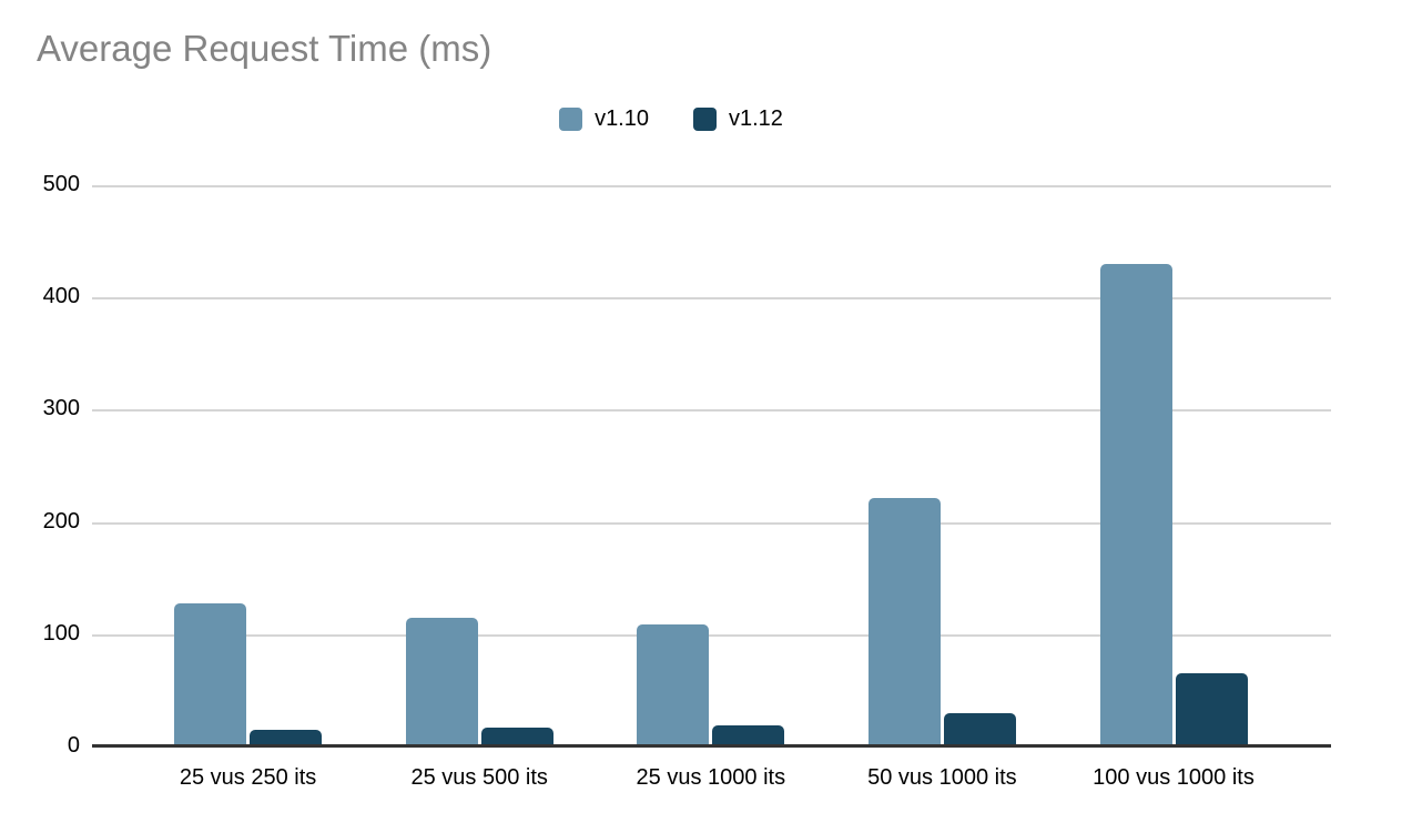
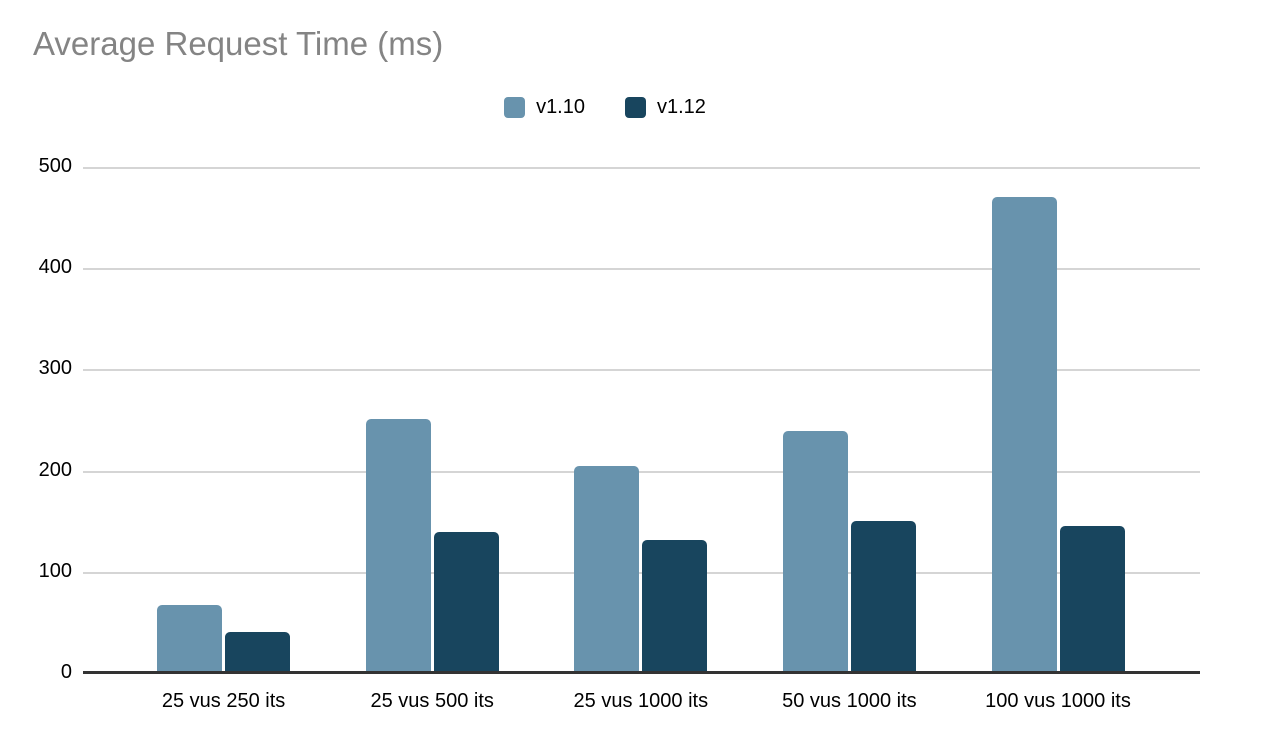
v1.10/25 vus 250 its: 127 -> 67
v1.12/25 vus 250 its: 15 -> 41
v1.10/25 vus 500 its: 115 -> 251
v1.12/25 vus 500 its: 17 -> 139
v1.10/25 vus 1000 its: 109 -> 205
v1.12/25 vus 1000 its: 19 -> 131
v1.10/50 vus 1000 its: 221 -> 239
v1.12/50 vus 1000 its: 30 -> 150
v1.10/100 vus 1000 its: 430 -> 470
v1.12/100 vus 1000 its: 65 -> 145
